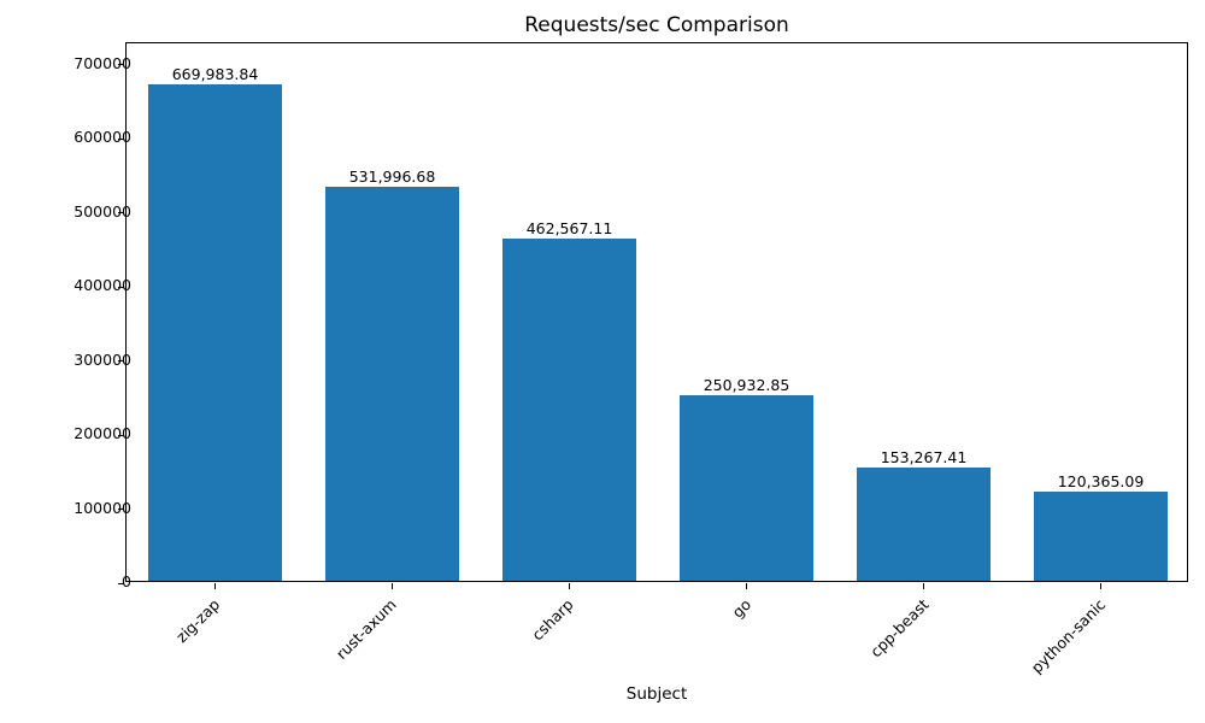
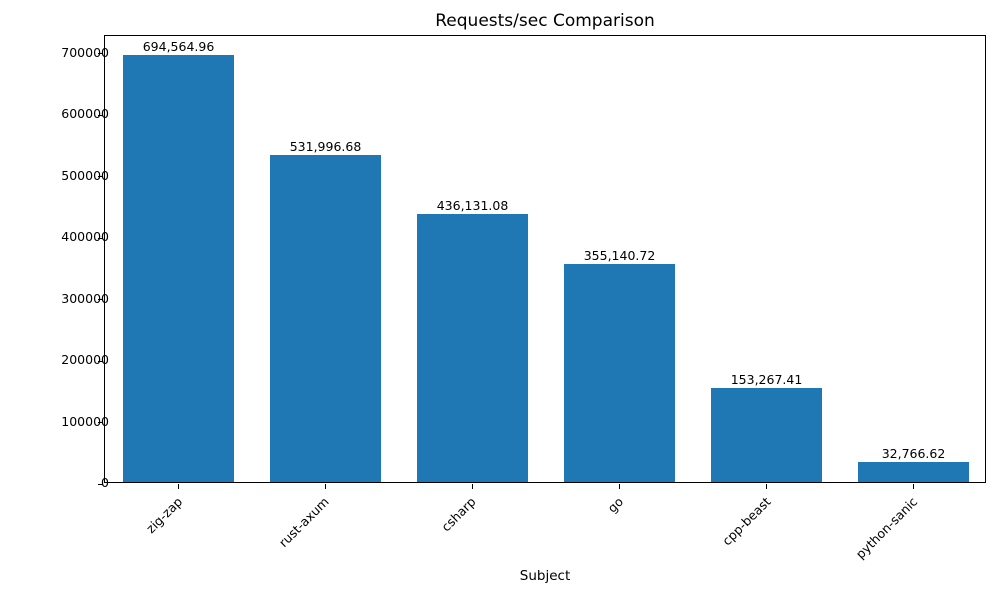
zig-zap: 669,983.84 -> 694,564.96
csharp: 462,567.11 -> 436,131.08
go: 250,932.85 -> 355,140.72
python-sanic: 120,365.09 -> 32,766.62
